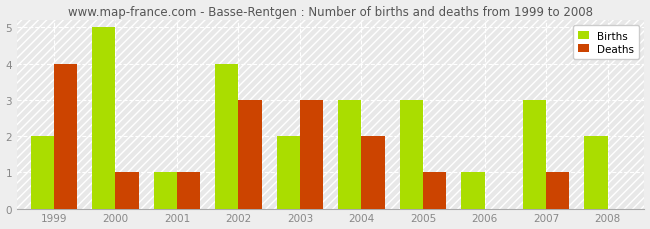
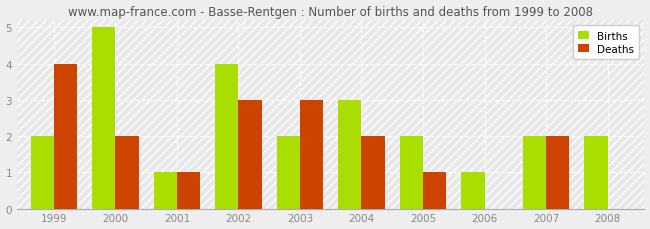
Deaths/2000: 1 -> 2
Births/2005: 3 -> 2
Births/2007: 3 -> 2
Deaths/2007: 1 -> 2
